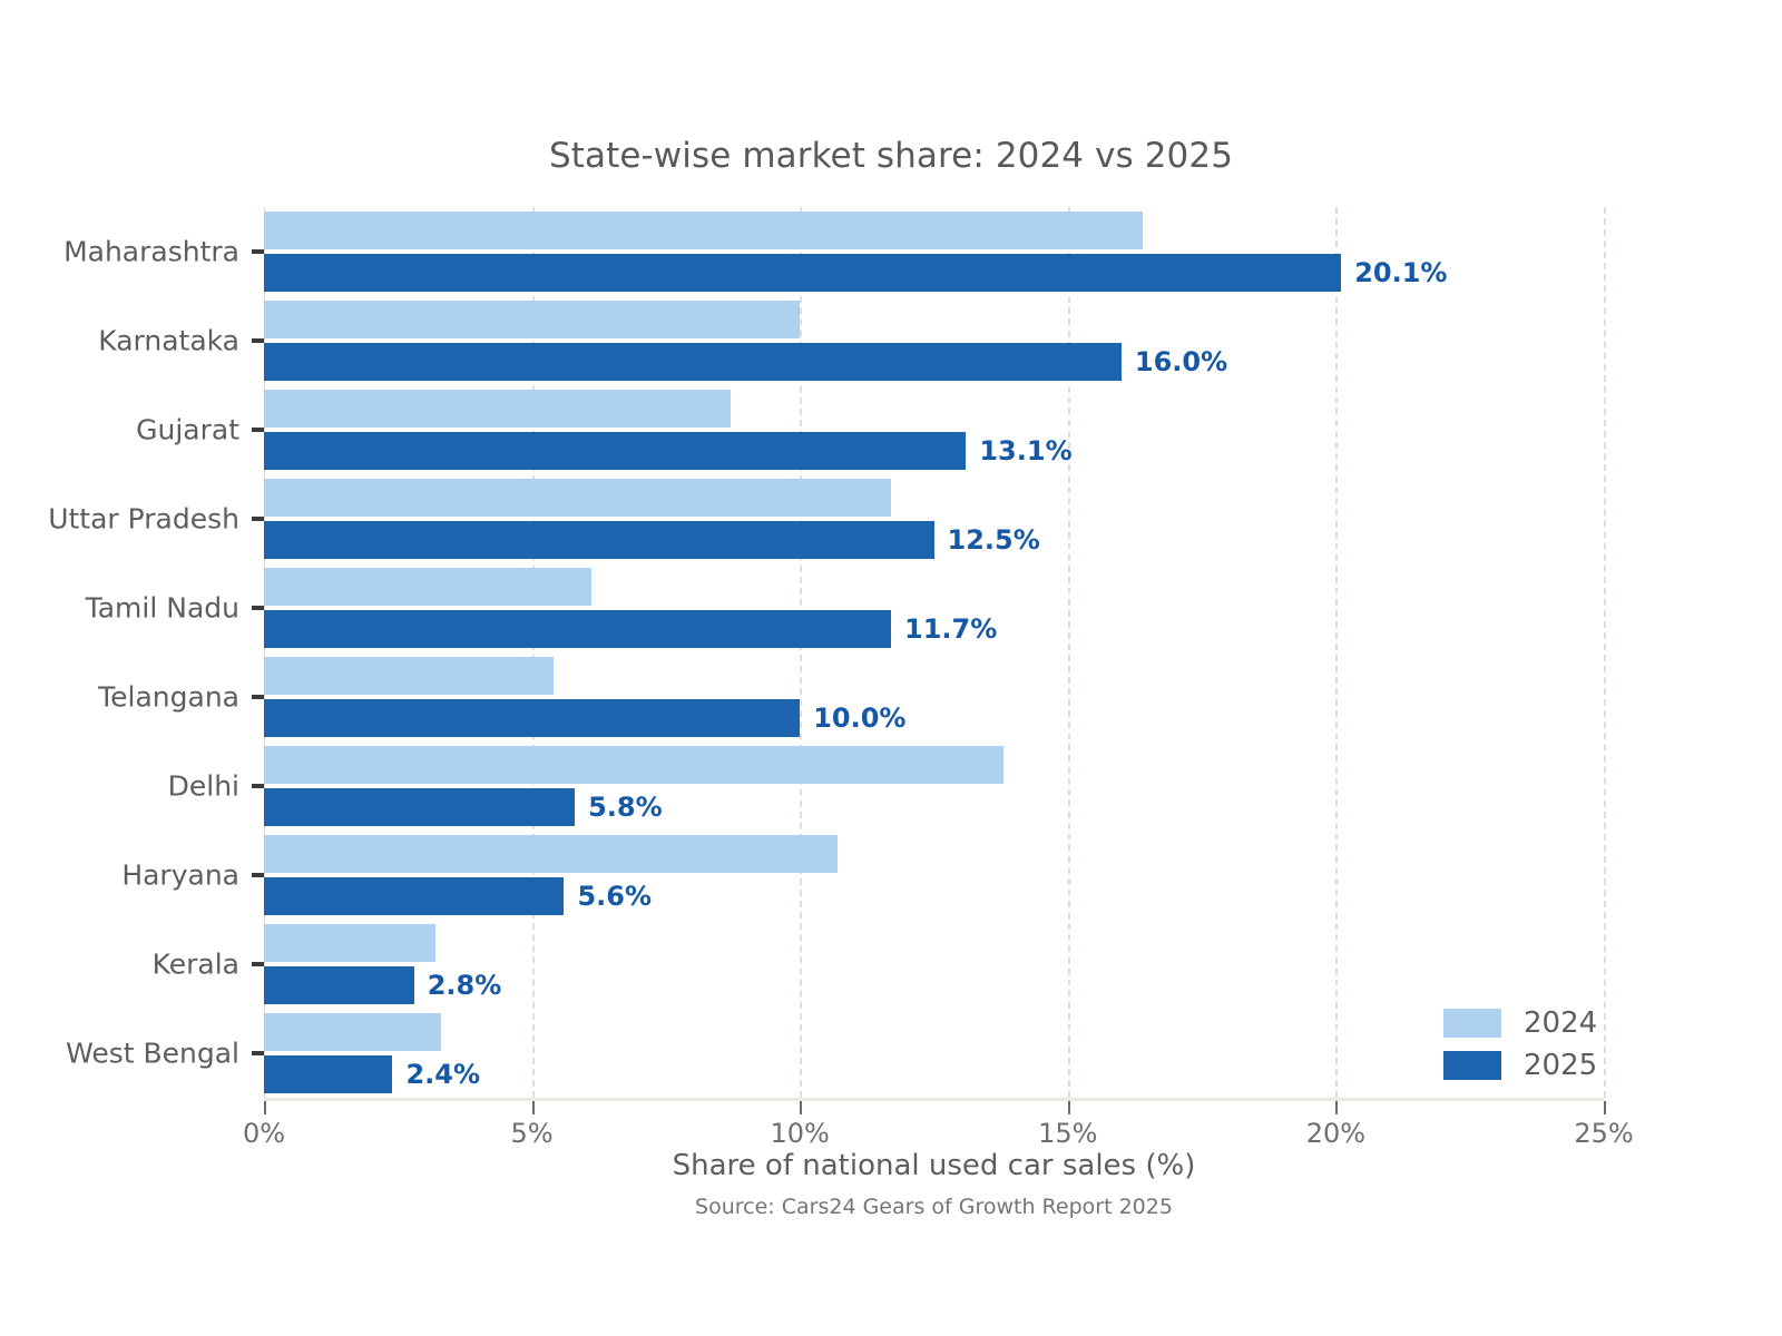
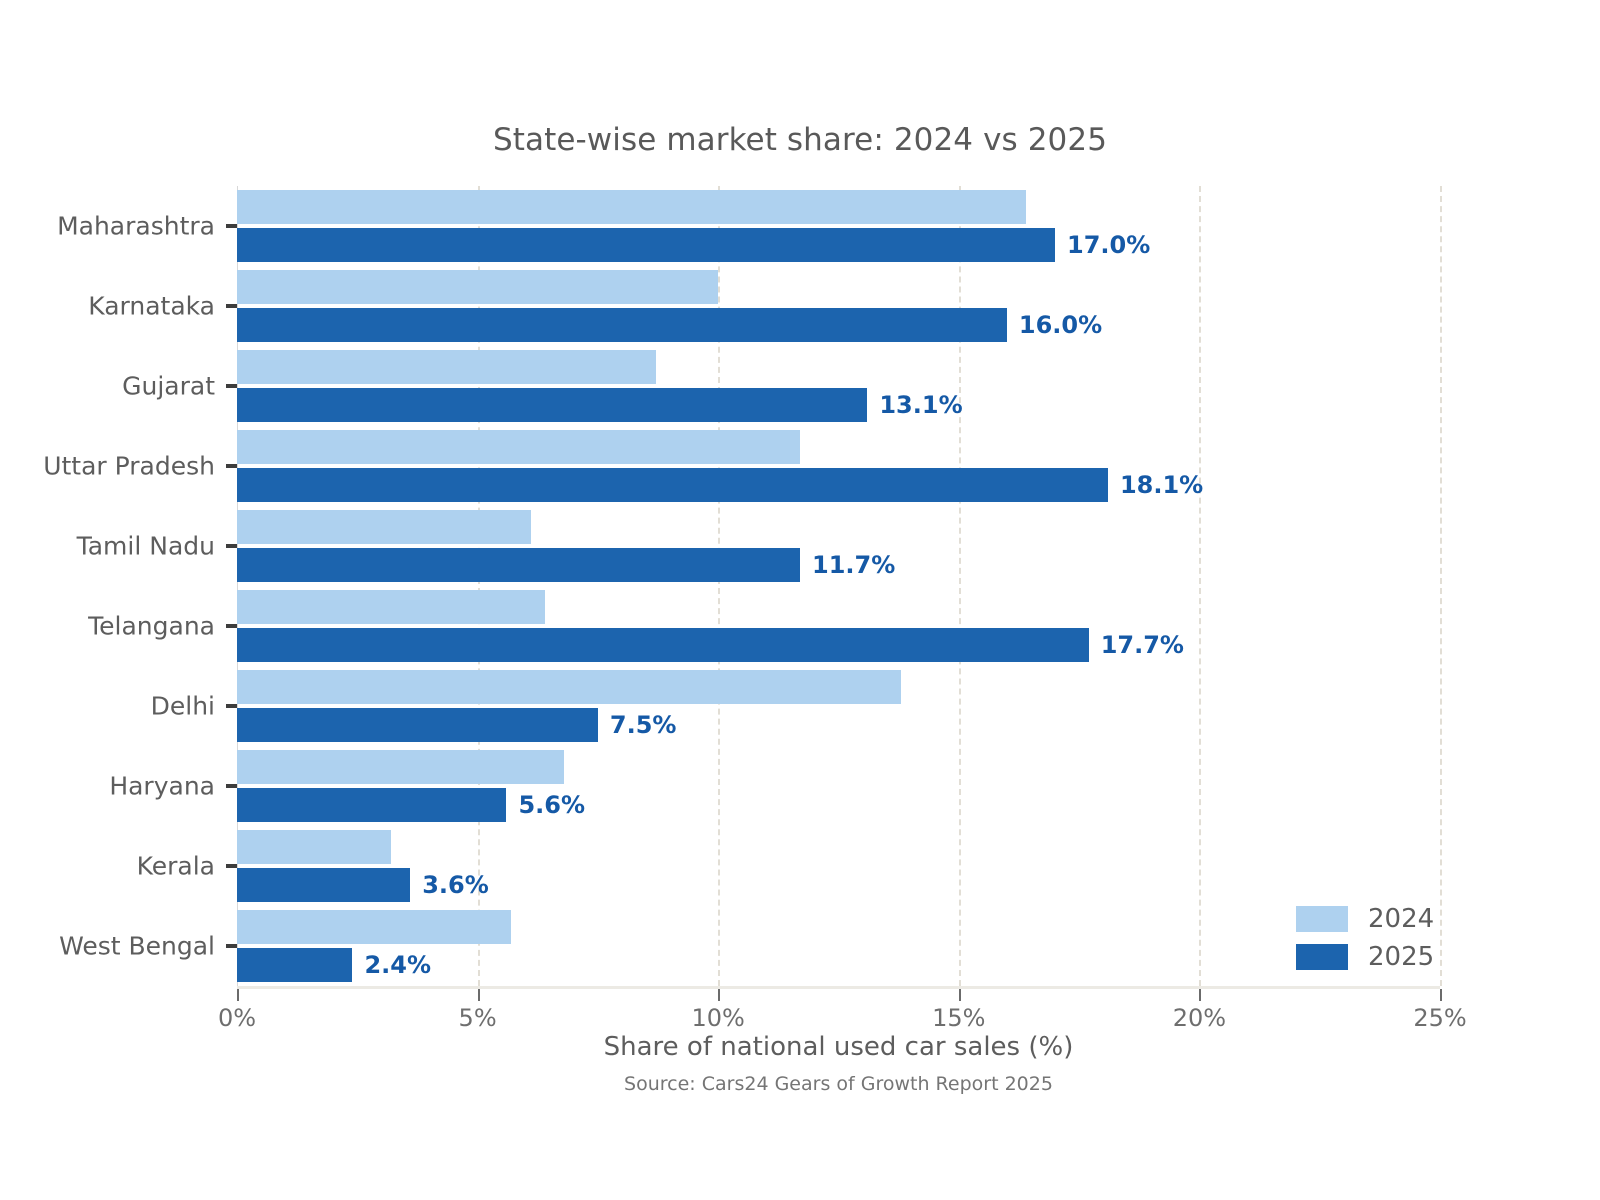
2025/Maharashtra: 20.1% -> 17.0%
2025/Uttar Pradesh: 12.5% -> 18.1%
2024/Telangana: 5.4% -> 6.4%
2025/Telangana: 10.0% -> 17.7%
2025/Delhi: 5.8% -> 7.5%
2024/Haryana: 10.7% -> 6.8%
2025/Kerala: 2.8% -> 3.6%
2024/West Bengal: 3.3% -> 5.7%
